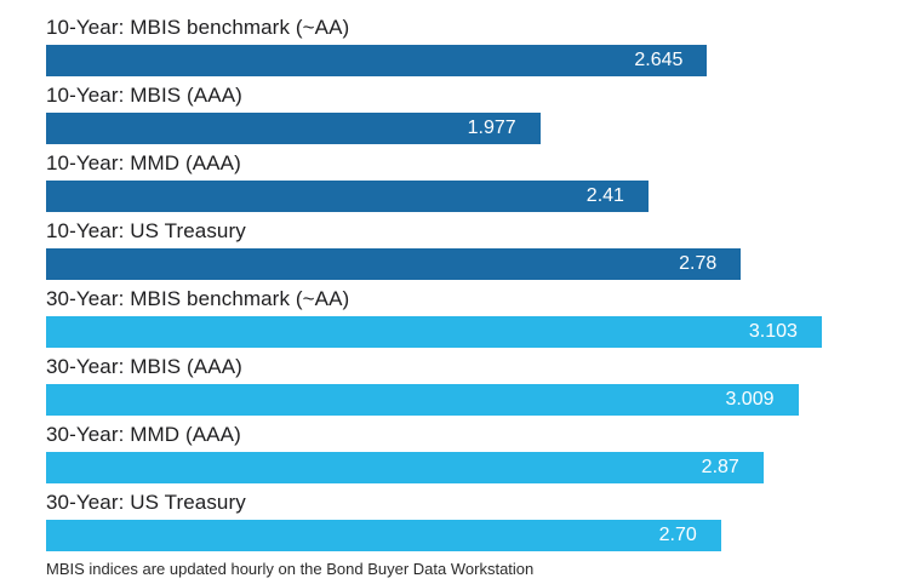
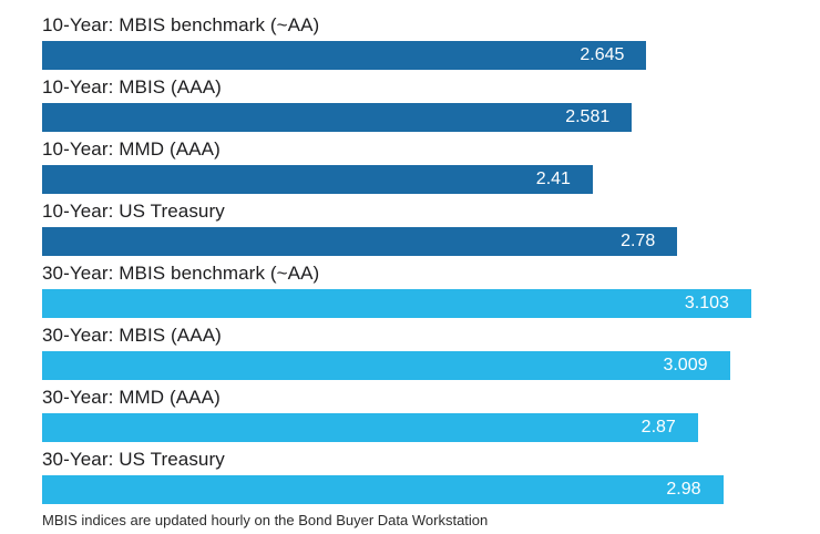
10-Year: MBIS (AAA): 1.977 -> 2.581
30-Year: US Treasury: 2.70 -> 2.98
